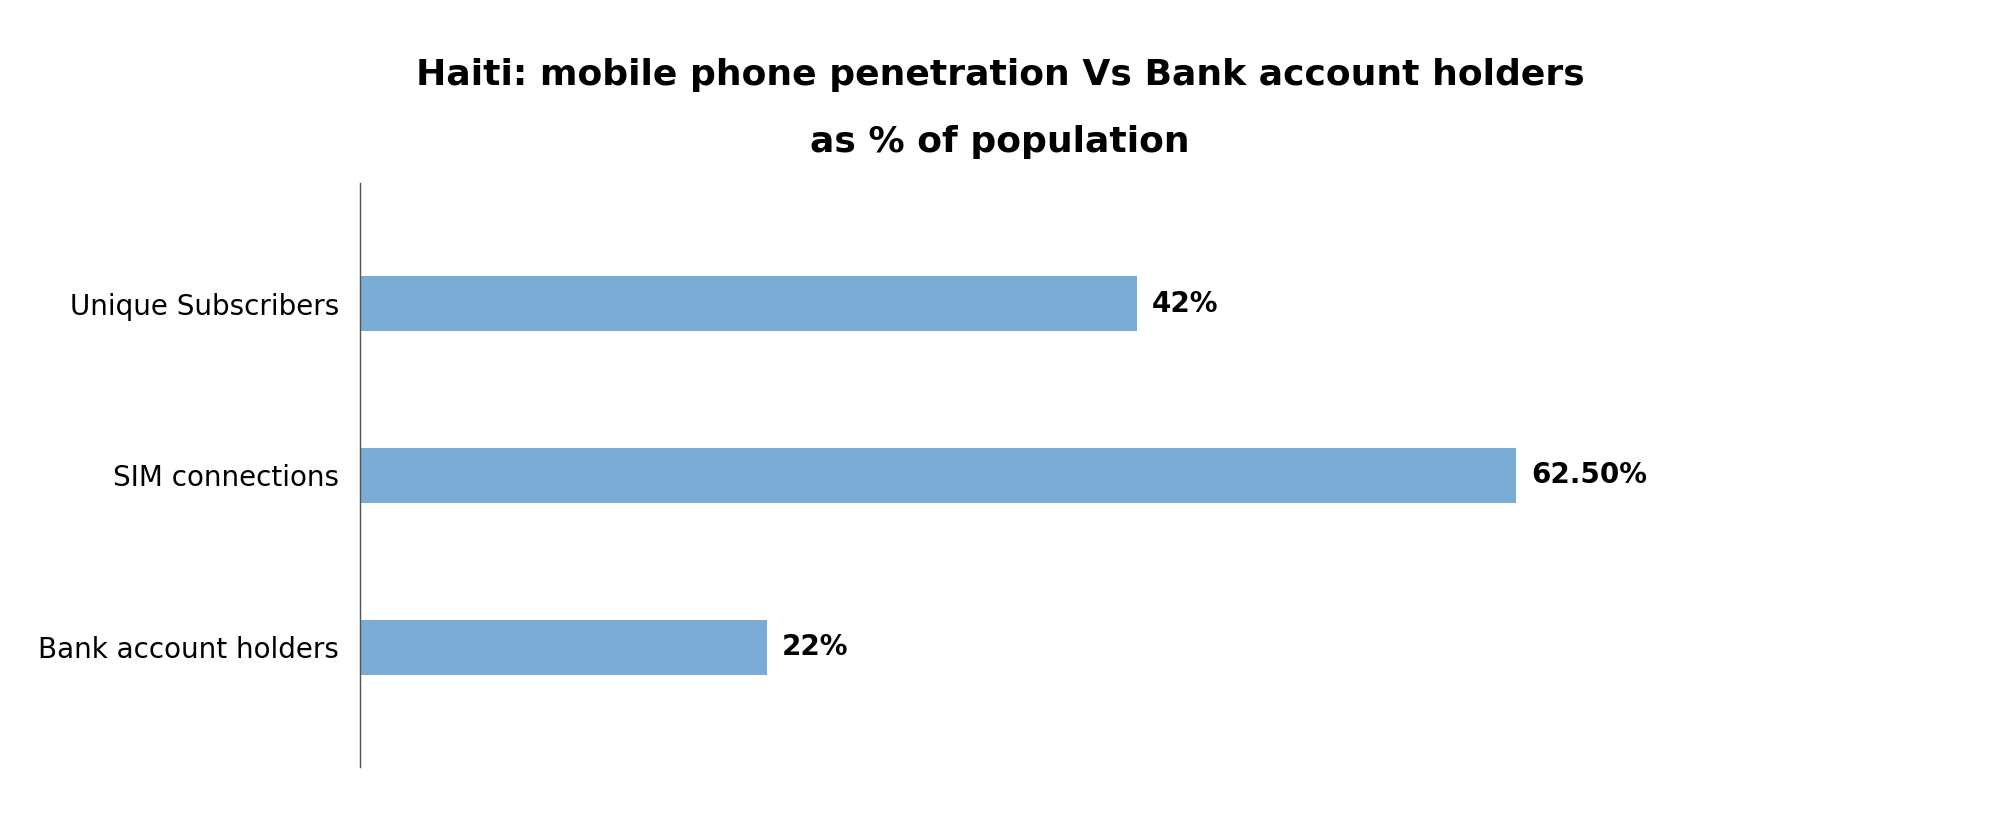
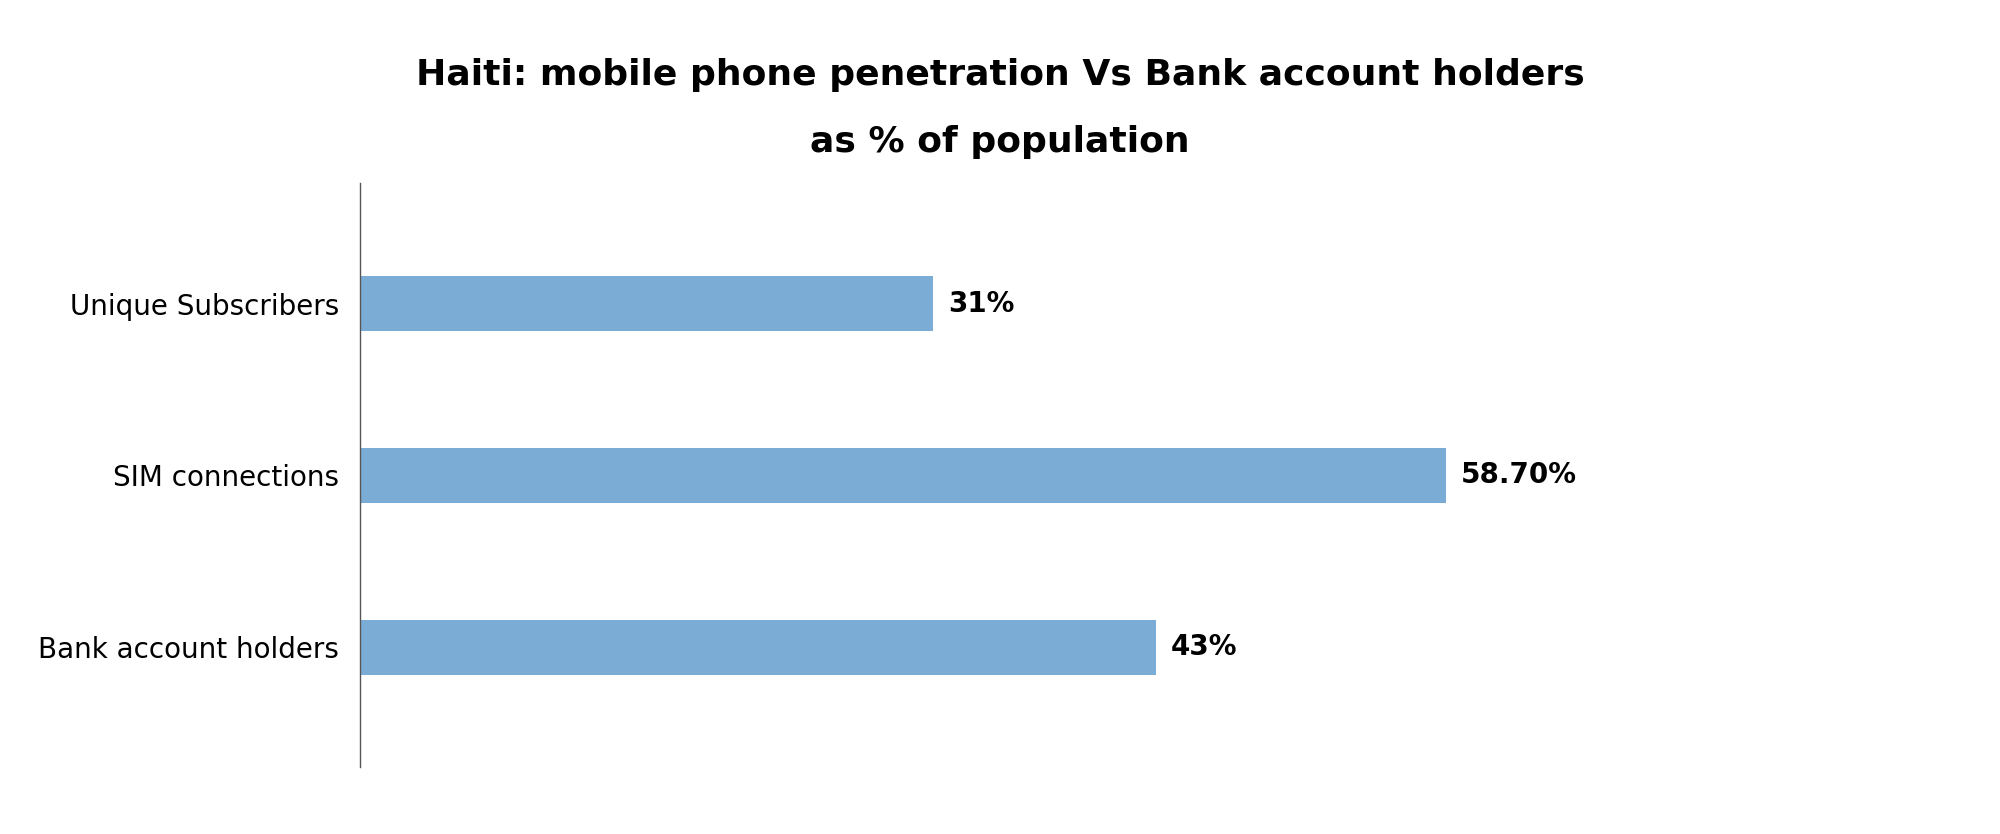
Unique Subscribers: 42% -> 31%
SIM connections: 62.50% -> 58.70%
Bank account holders: 22% -> 43%
